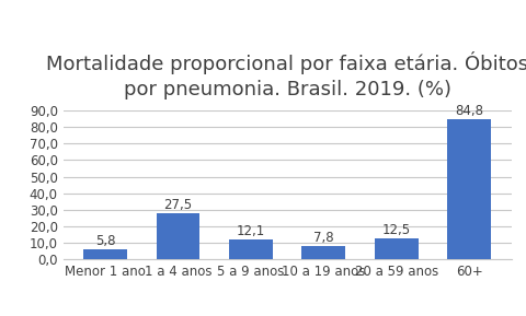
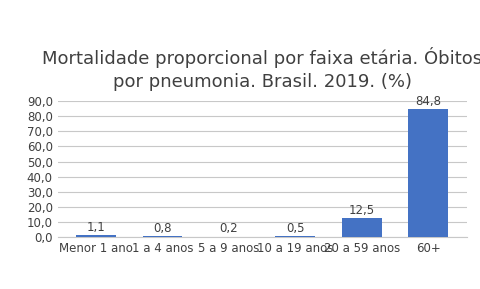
Menor 1 ano: 5,8 -> 1,1
1 a 4 anos: 27,5 -> 0,8
5 a 9 anos: 12,1 -> 0,2
10 a 19 anos: 7,8 -> 0,5
